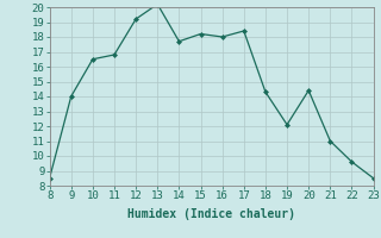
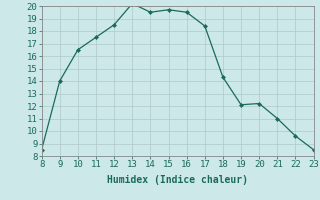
11: 16.8 -> 17.5
12: 19.2 -> 18.5
14: 17.7 -> 19.5
15: 18.2 -> 19.7
16: 18.0 -> 19.5
20: 14.4 -> 12.2
